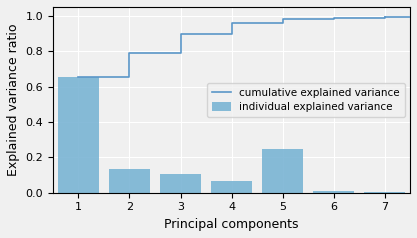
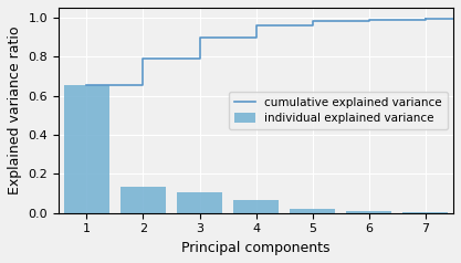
individual explained variance/5: 0.25 -> 0.02
